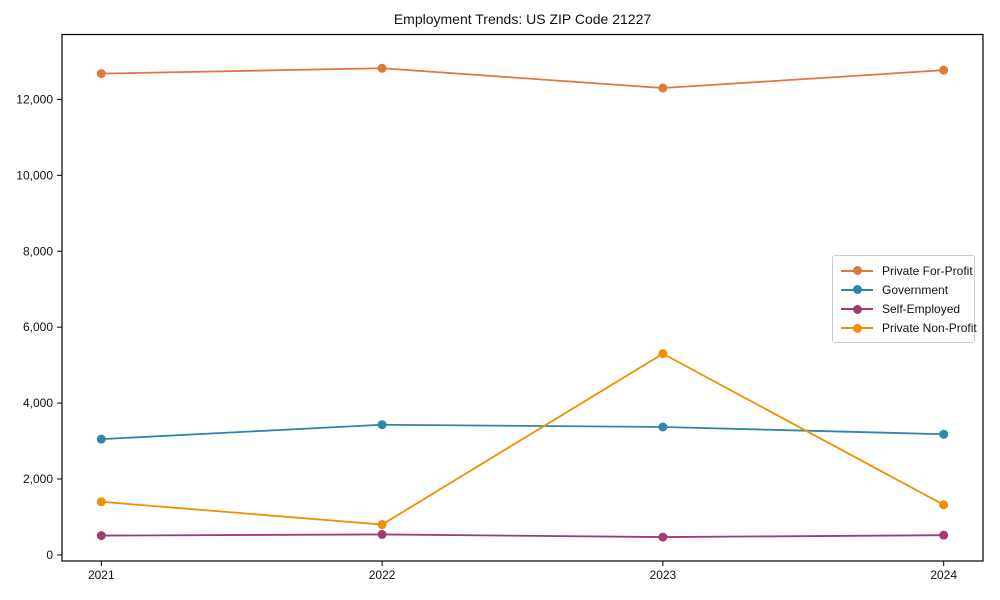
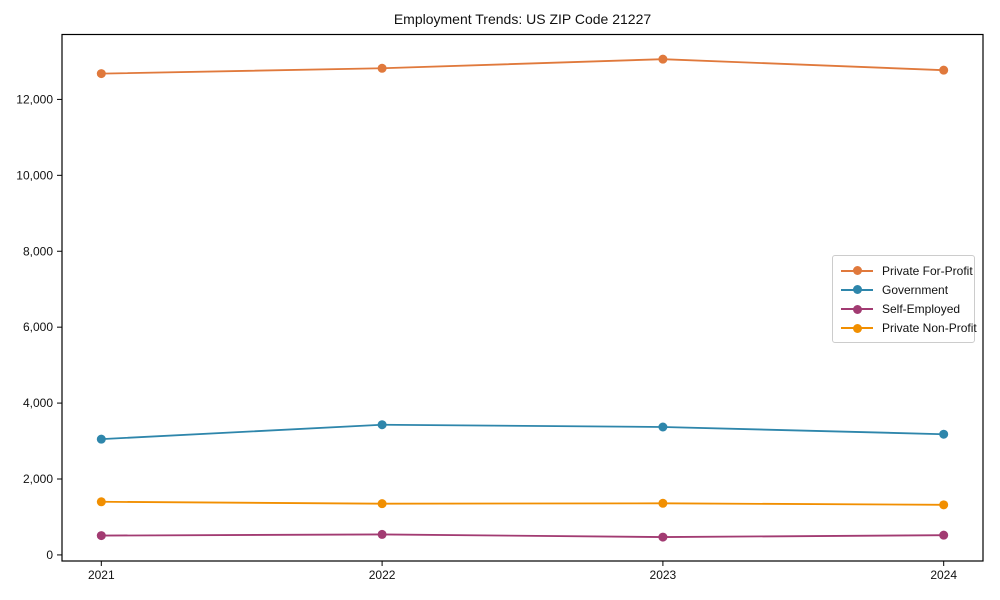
Private Non-Profit/2022: 800 -> 1400
Private For-Profit/2023: 12300 -> 13100
Private Non-Profit/2023: 5300 -> 1400
